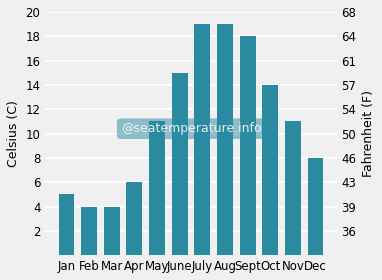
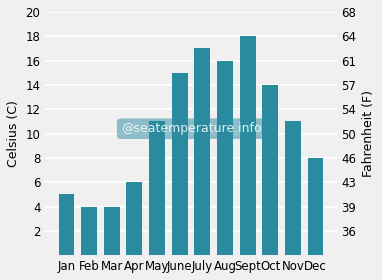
July: 19 -> 17
Aug: 19 -> 16
